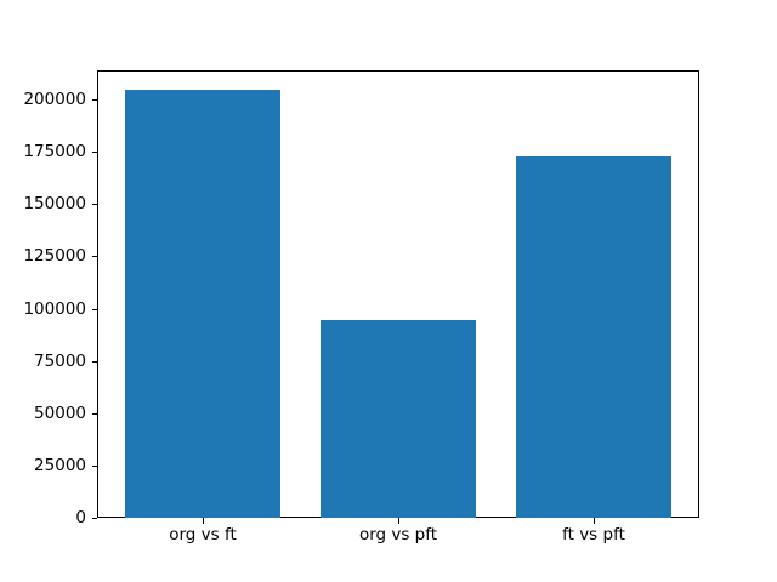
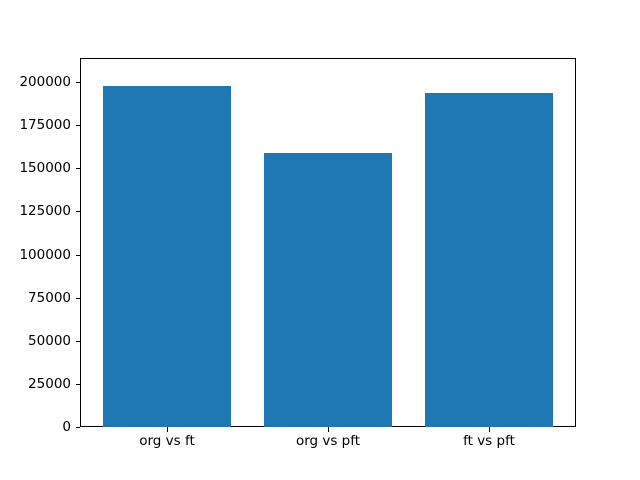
org vs ft: 205000 -> 198000
org vs pft: 95000 -> 159000
ft vs pft: 173000 -> 194000
